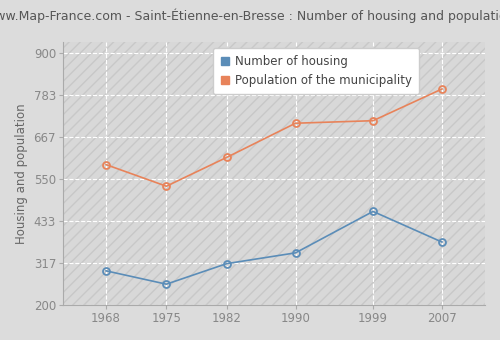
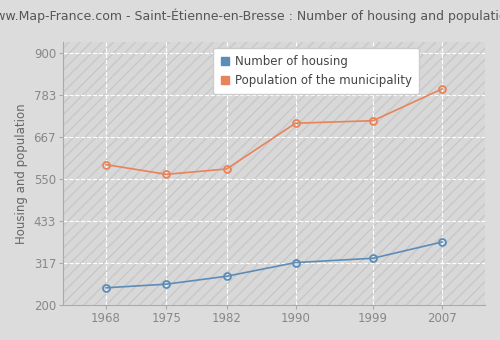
Number of housing/1968: 295 -> 248
Population of the municipality/1975: 530 -> 563
Number of housing/1982: 315 -> 280
Population of the municipality/1982: 610 -> 578
Number of housing/1990: 345 -> 318
Number of housing/1999: 460 -> 330
